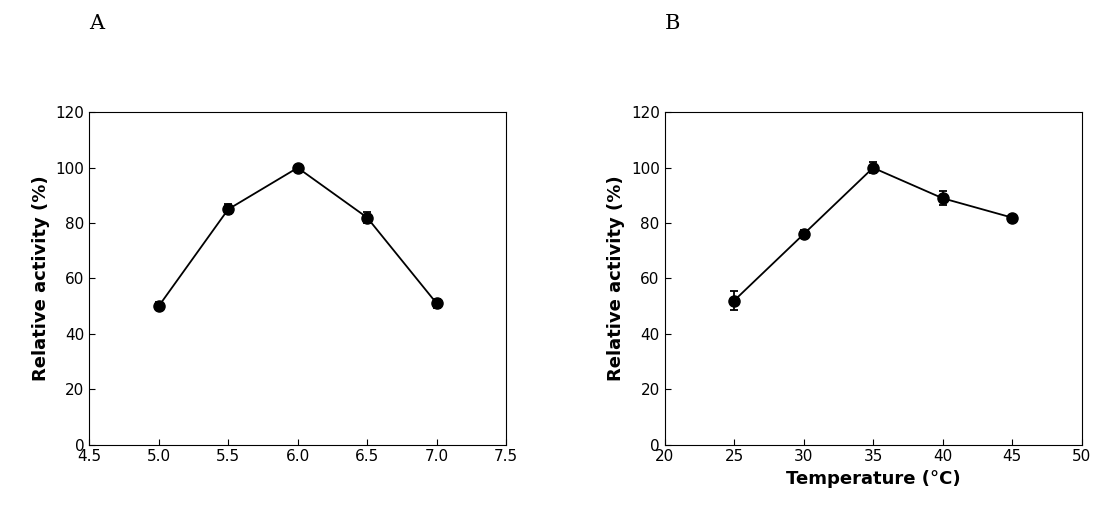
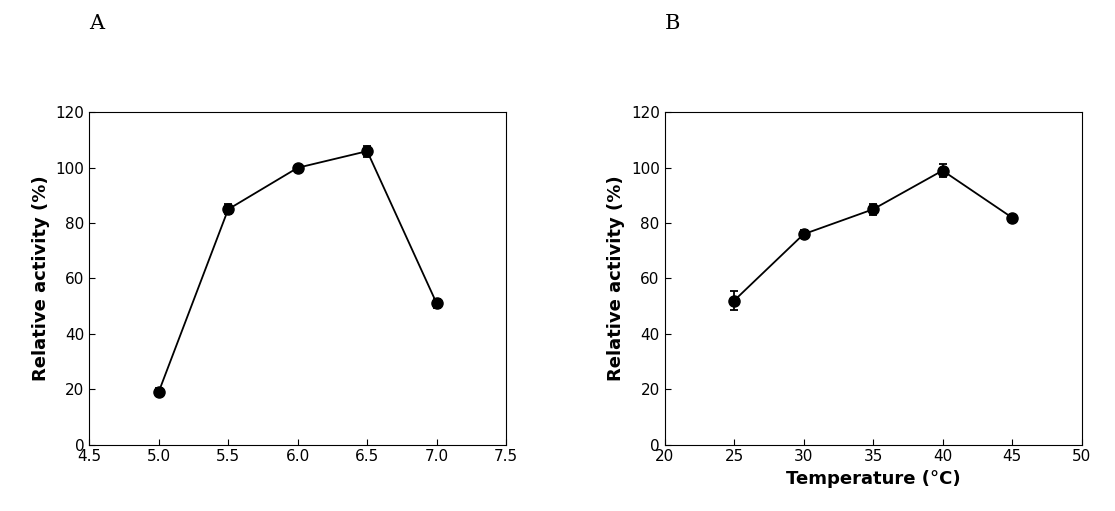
A/5.0: 50 -> 19
A/6.5: 82 -> 106
B/35: 100 -> 85
B/40: 89 -> 99
